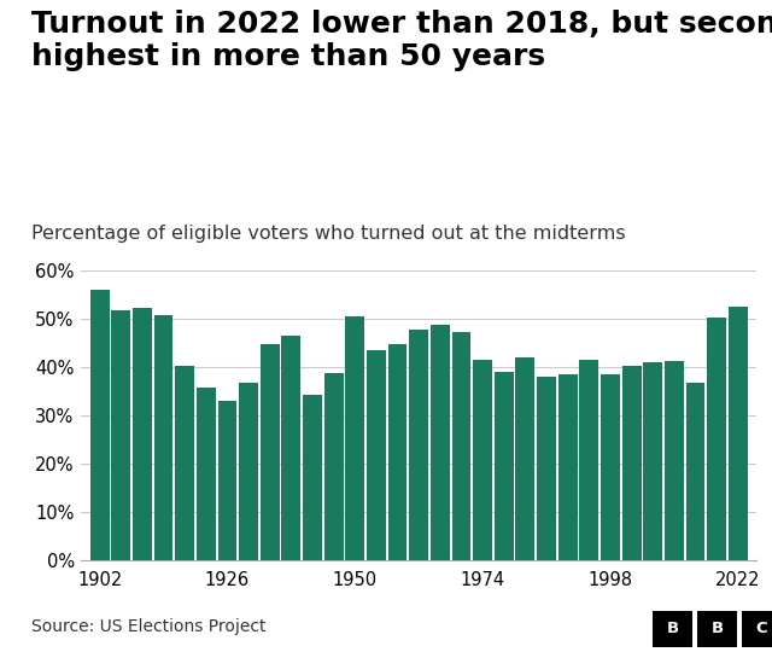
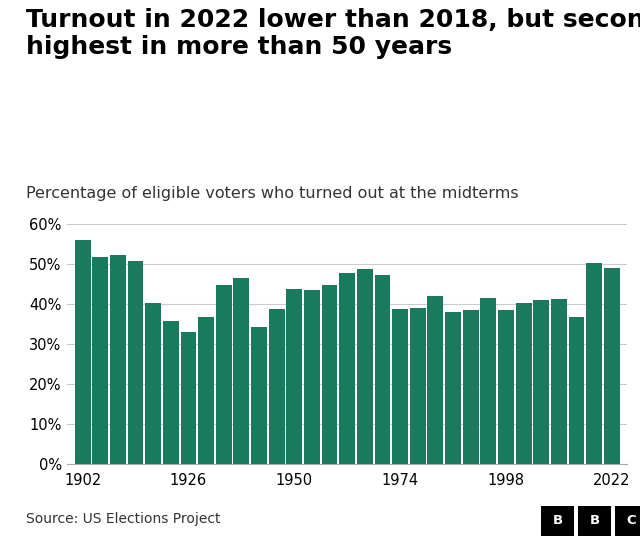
1950: 50.5% -> 43.7%
1974: 41.5% -> 38.9%
2022: 52.5% -> 49.0%
